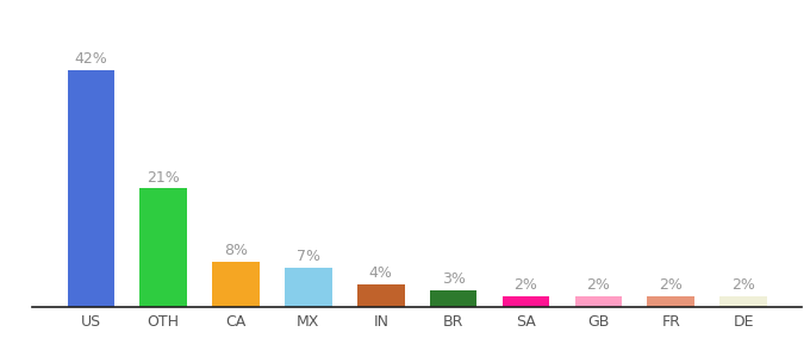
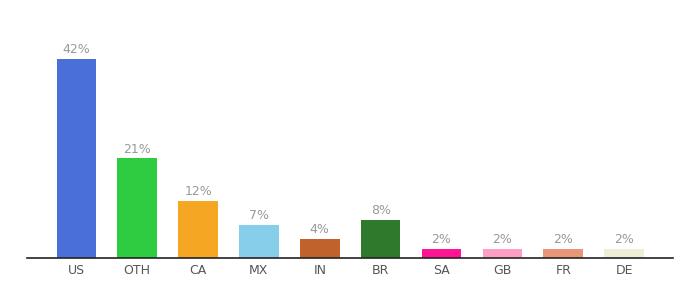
CA: 8% -> 12%
BR: 3% -> 8%
